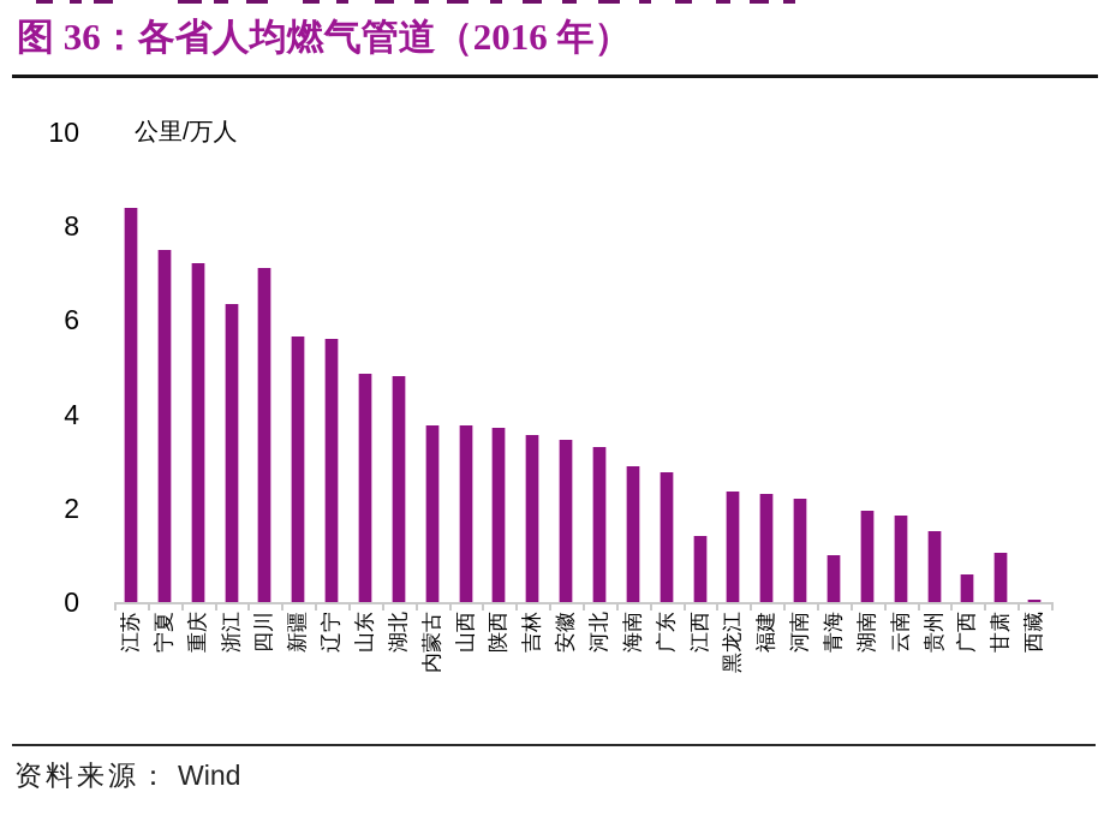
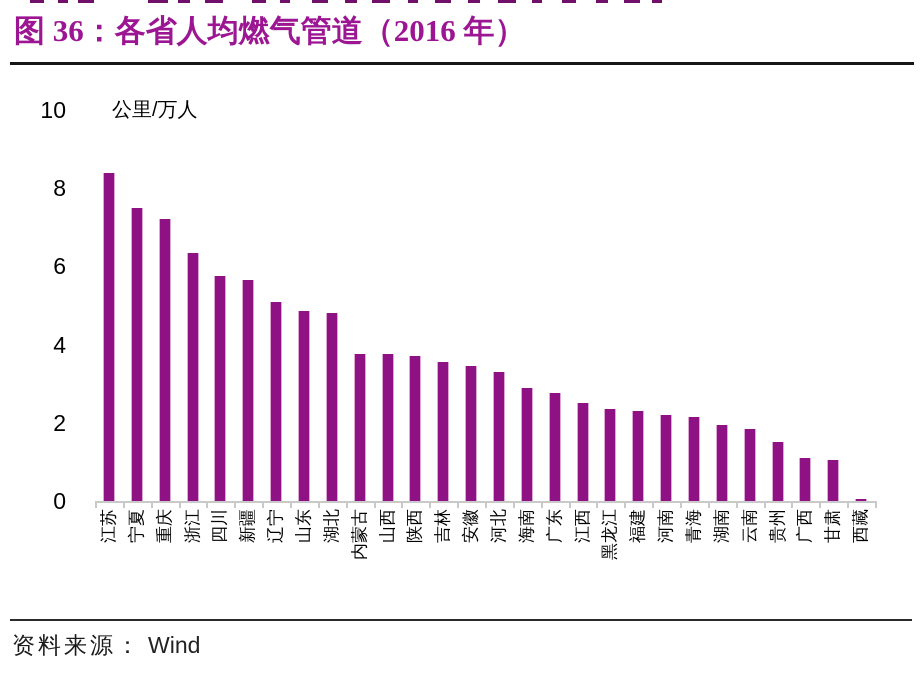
四川: 7.1 -> 5.8
辽宁: 5.6 -> 5.1
江西: 1.4 -> 2.5
青海: 1.0 -> 2.1
广西: 0.6 -> 1.1
